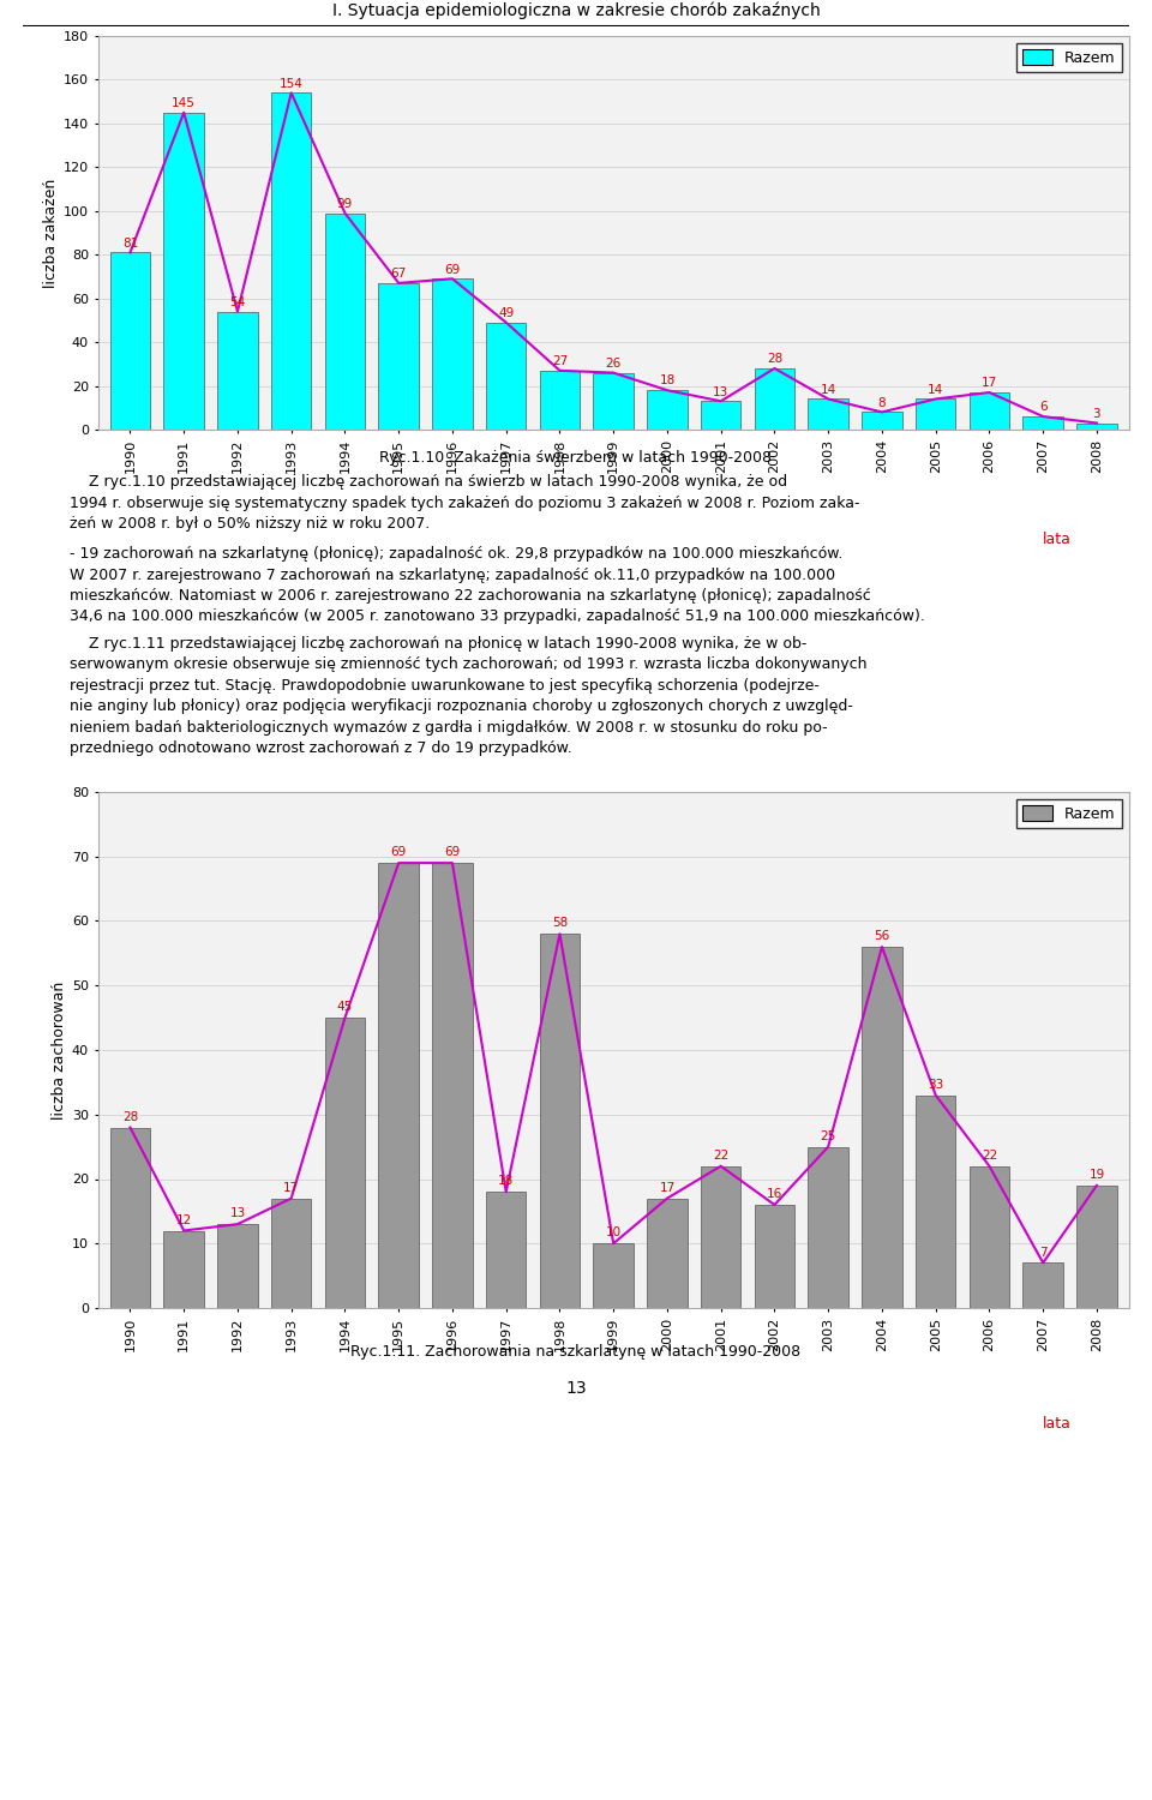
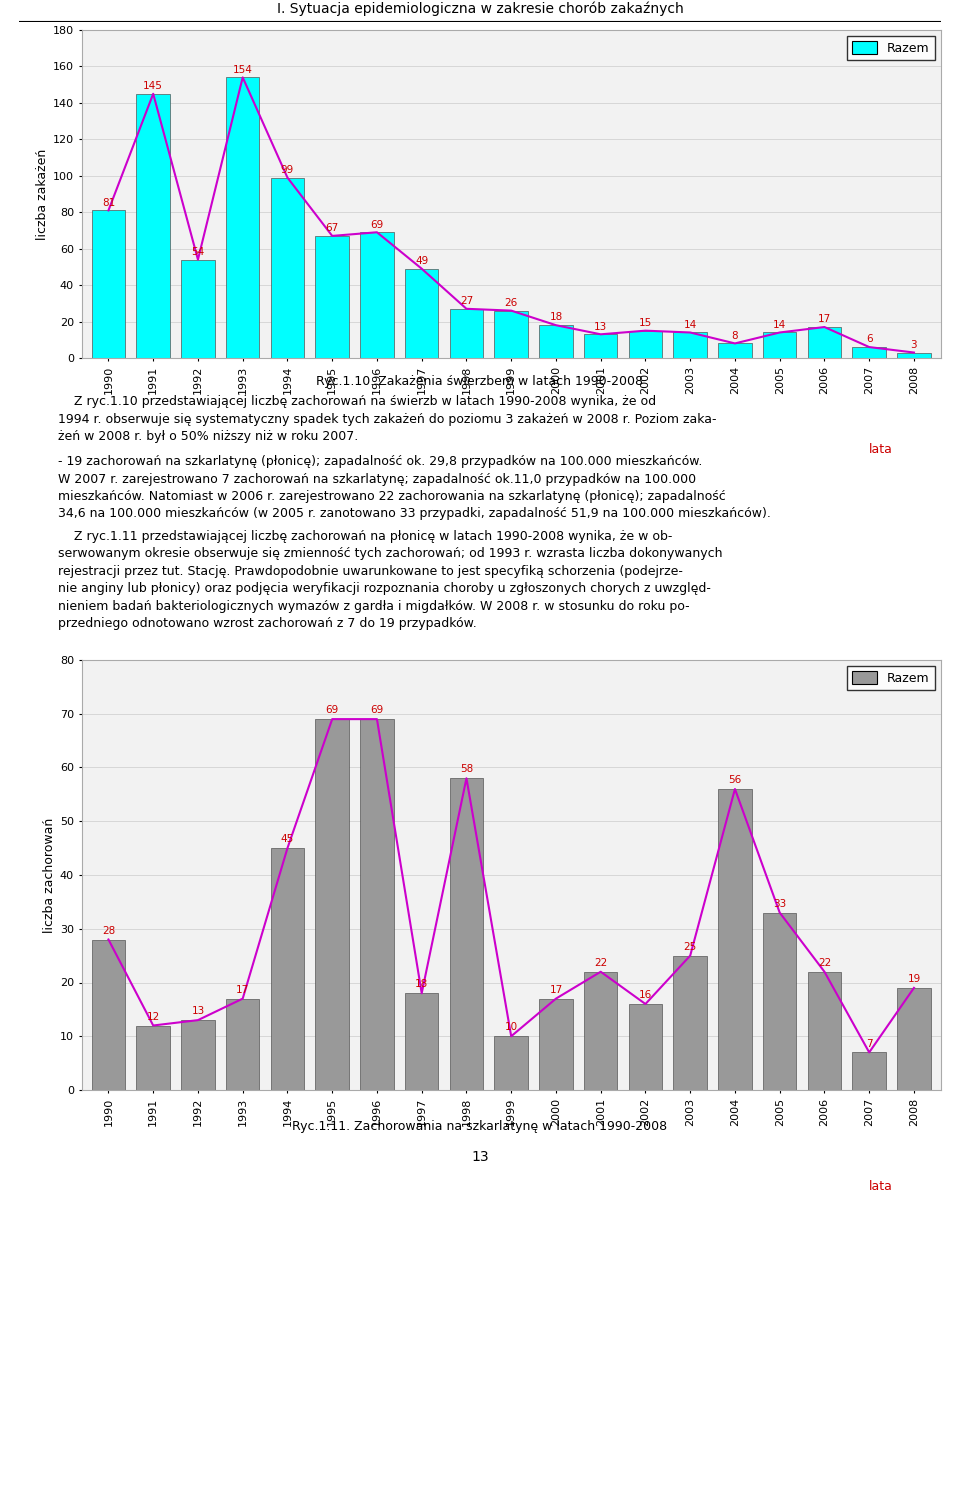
2002: 28 -> 15
